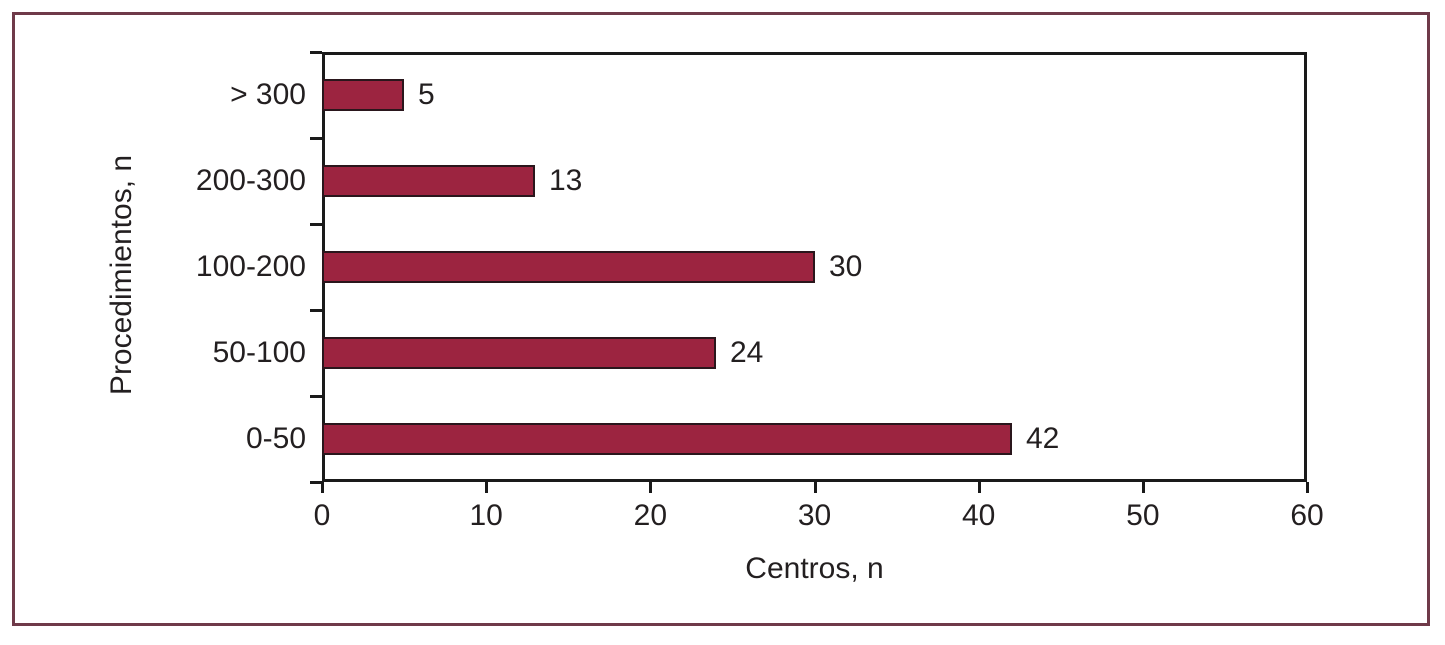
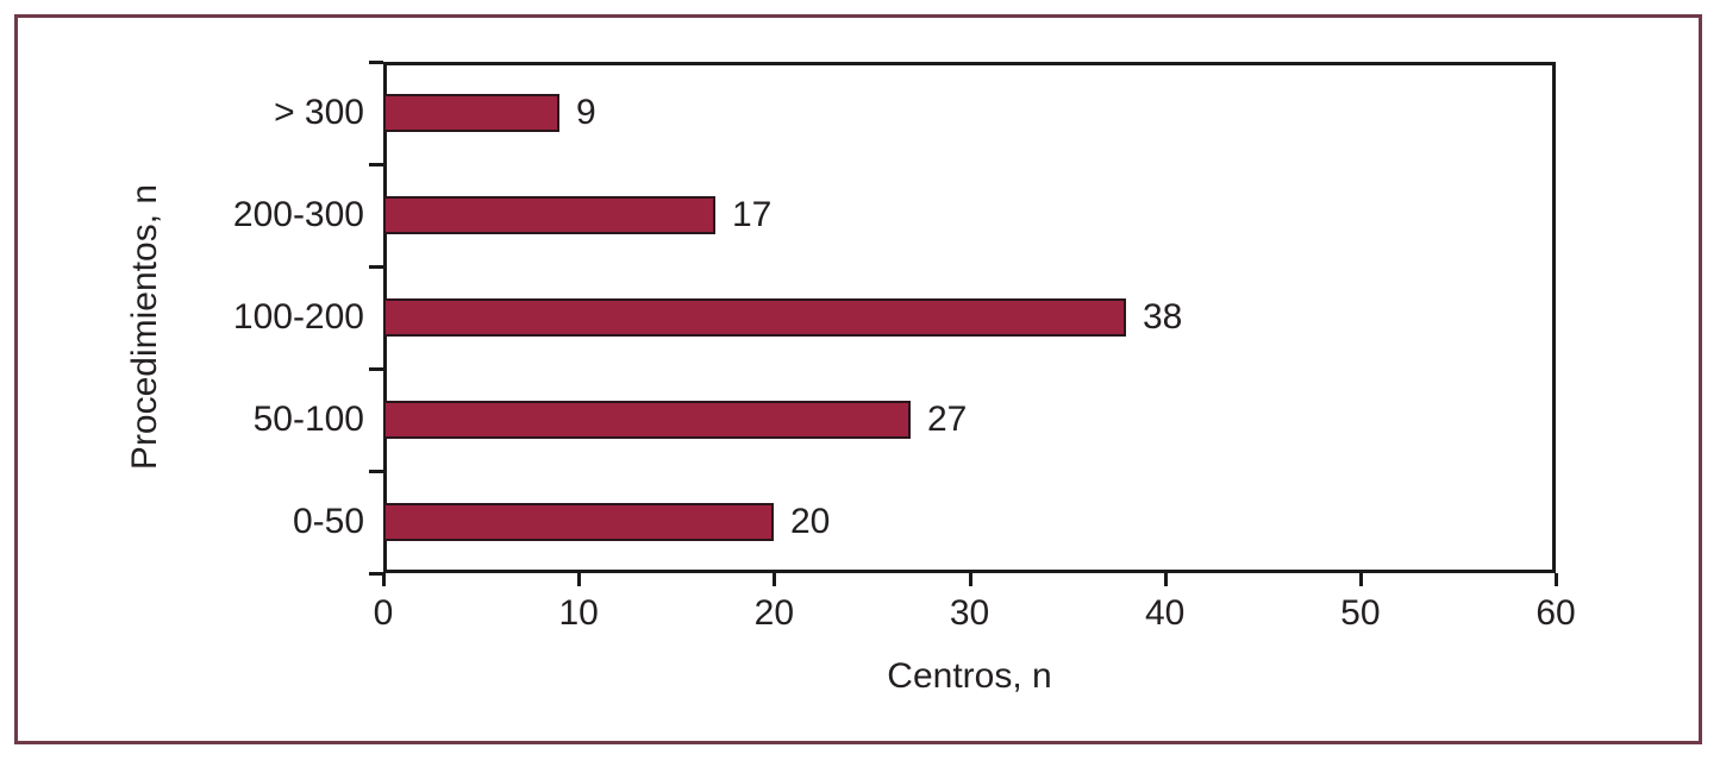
> 300: 5 -> 9
200-300: 13 -> 17
100-200: 30 -> 38
50-100: 24 -> 27
0-50: 42 -> 20
